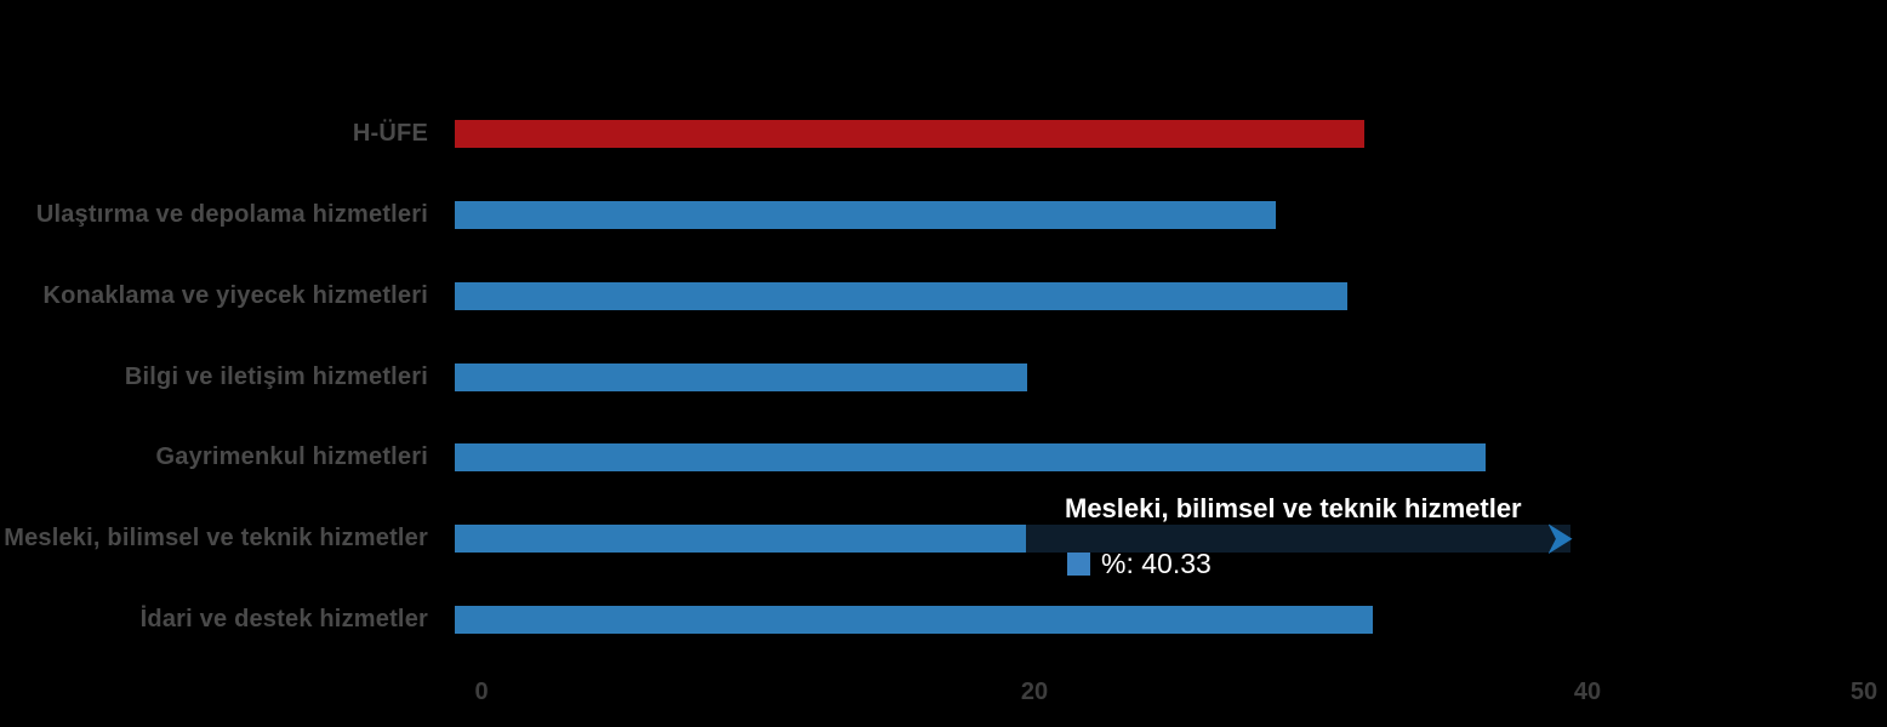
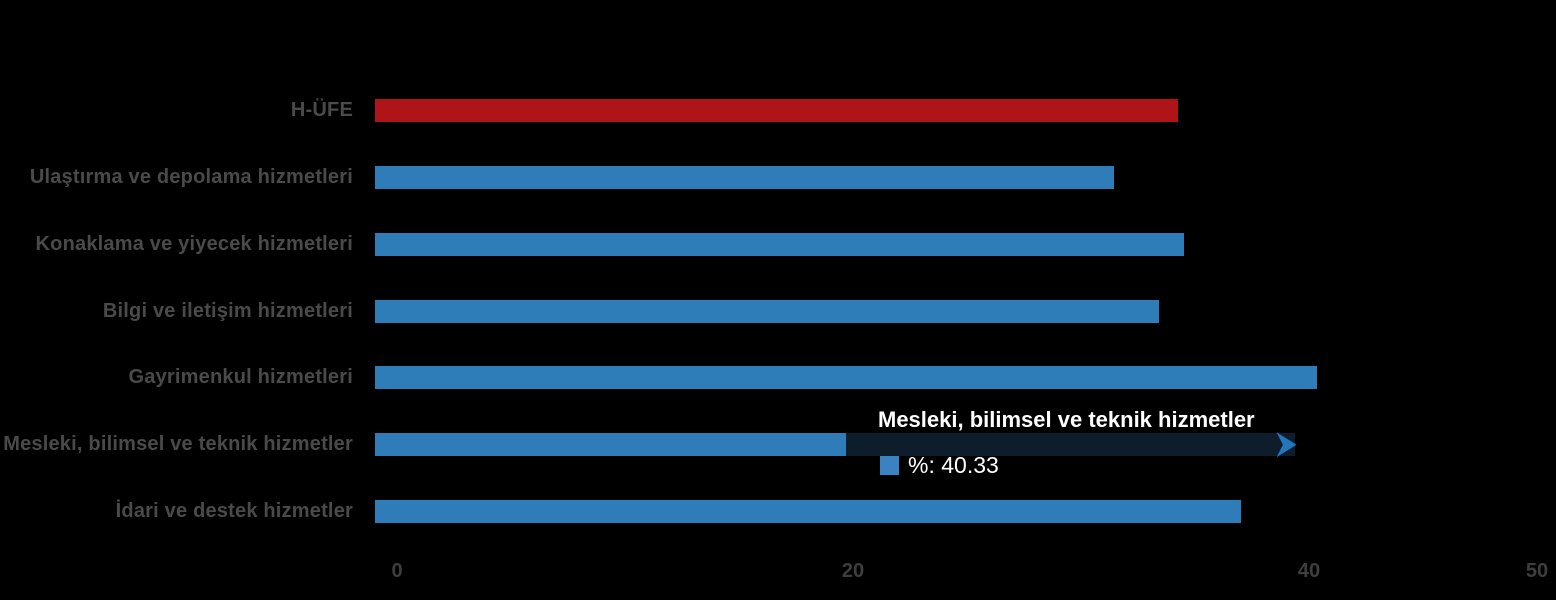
H-ÜFE: 32.9 -> 35.2
Ulaştırma ve depolama hizmetleri: 29.7 -> 32.4
Konaklama ve yiyecek hizmetleri: 32.3 -> 35.5
Bilgi ve iletişim hizmetleri: 20.7 -> 34.4
Gayrimenkul hizmetleri: 37.3 -> 41.3
İdari ve destek hizmetler: 33.2 -> 38.0
